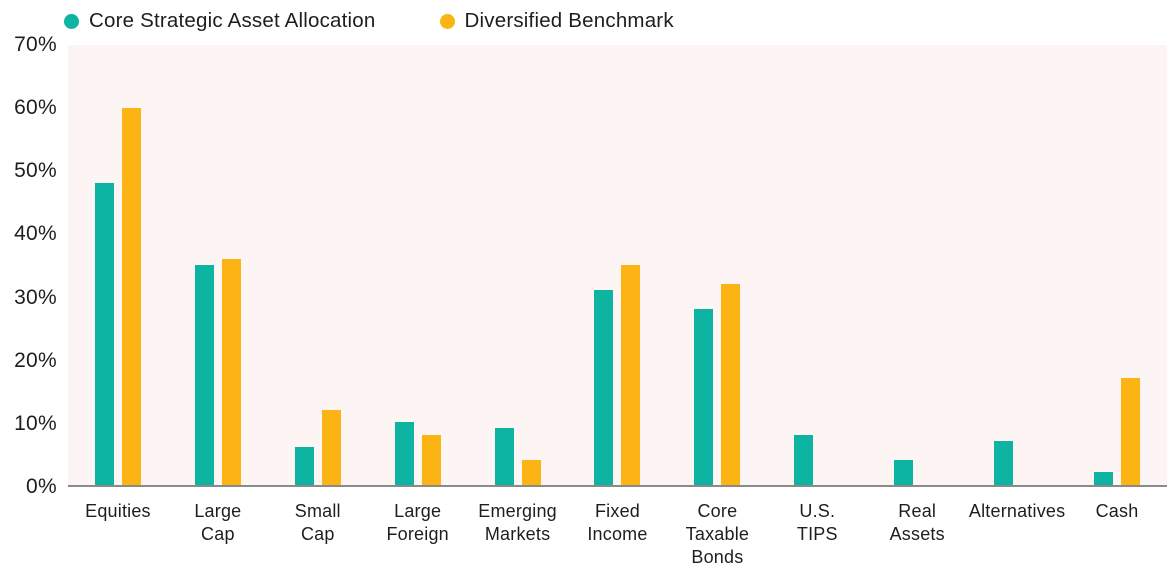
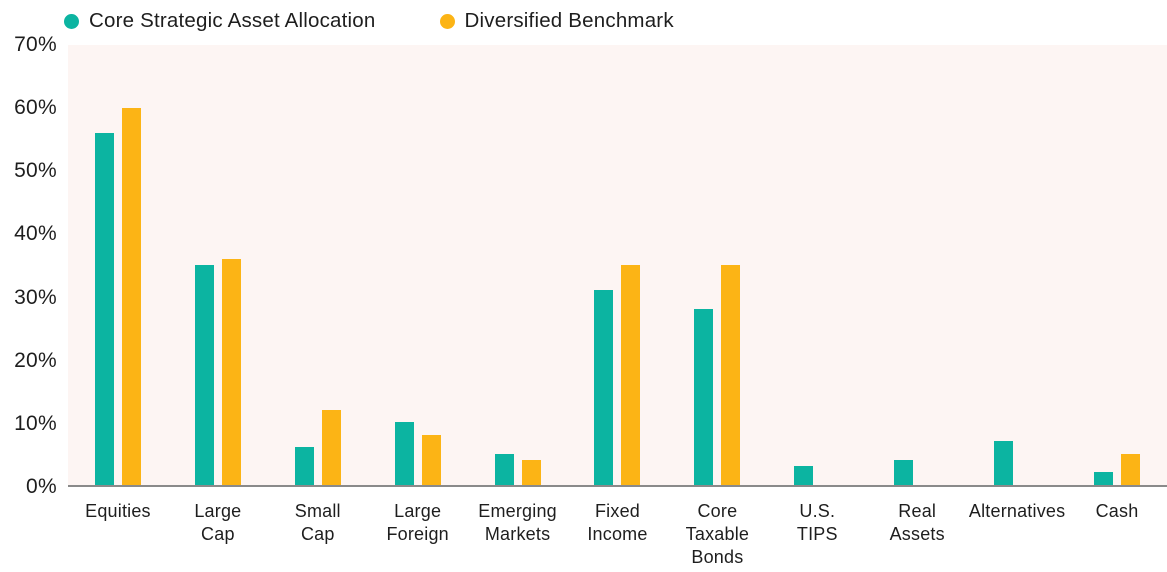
Core Strategic Asset Allocation/Equities: 48% -> 56%
Core Strategic Asset Allocation/Emerging Markets: 9% -> 5%
Diversified Benchmark/Core Taxable Bonds: 32% -> 35%
Core Strategic Asset Allocation/U.S. TIPS: 8% -> 3%
Diversified Benchmark/Cash: 17% -> 5%
